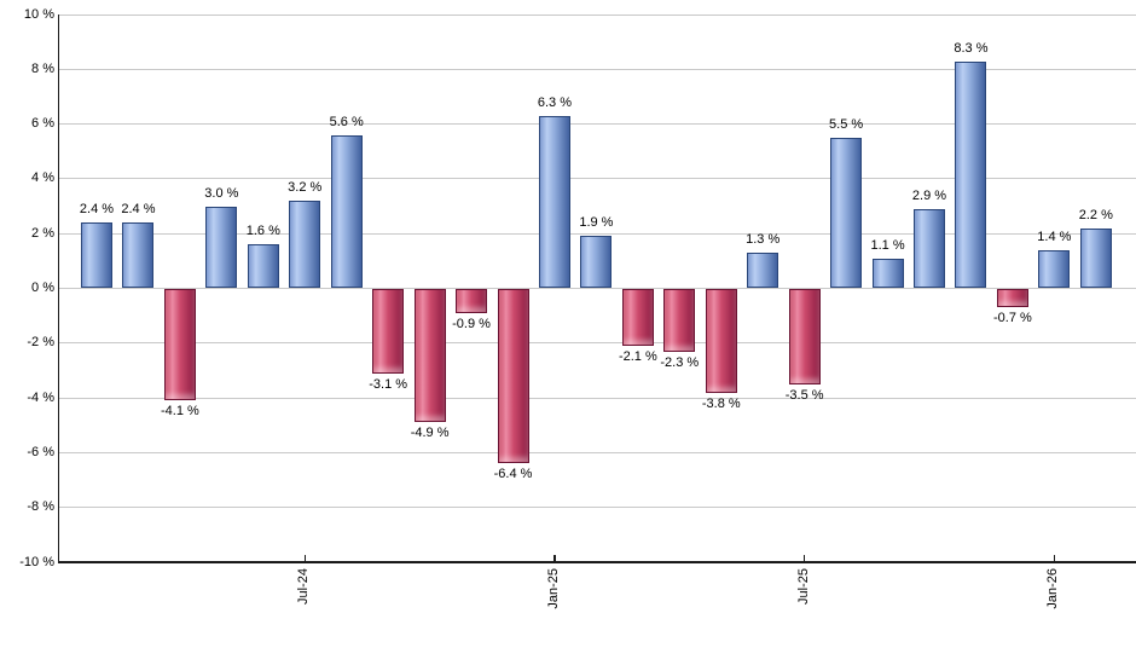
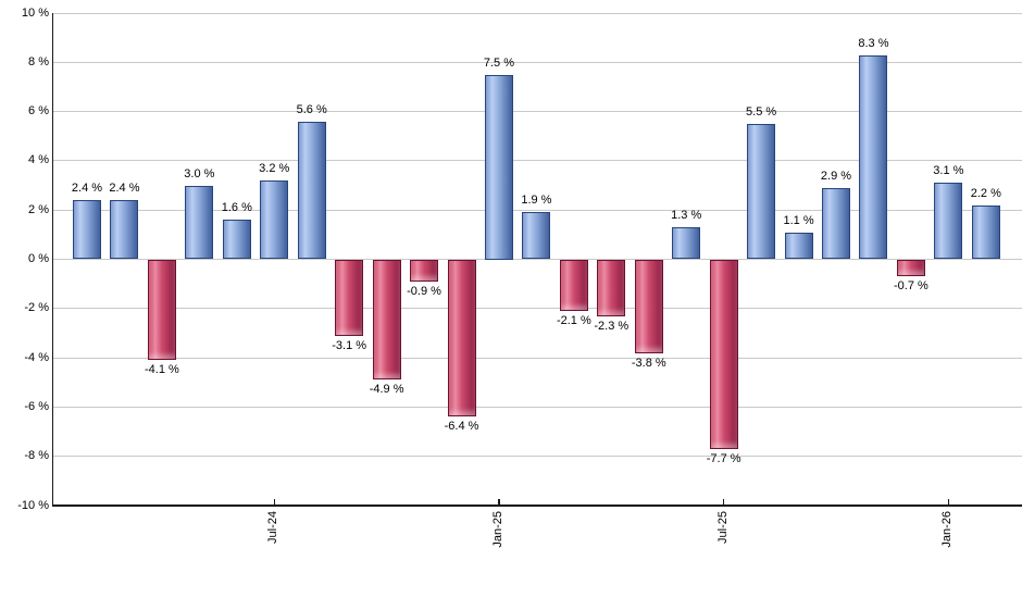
Jan-25: 6.3 -> 7.5
Jul-25: -3.5 -> -7.7
Jan-26: 1.4 -> 3.1
